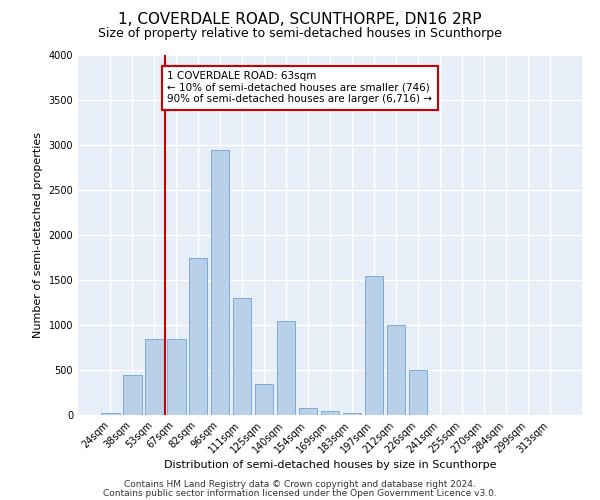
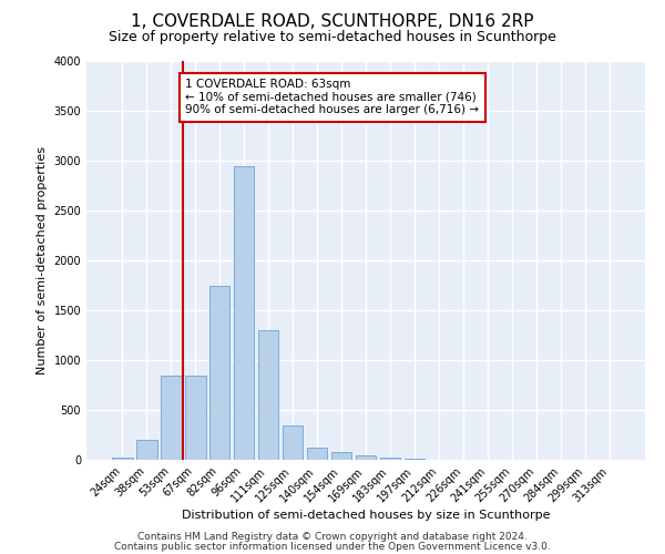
38sqm: 440 -> 200
140sqm: 1040 -> 120
197sqm: 1540 -> 10
212sqm: 1000 -> 0
226sqm: 500 -> 0
